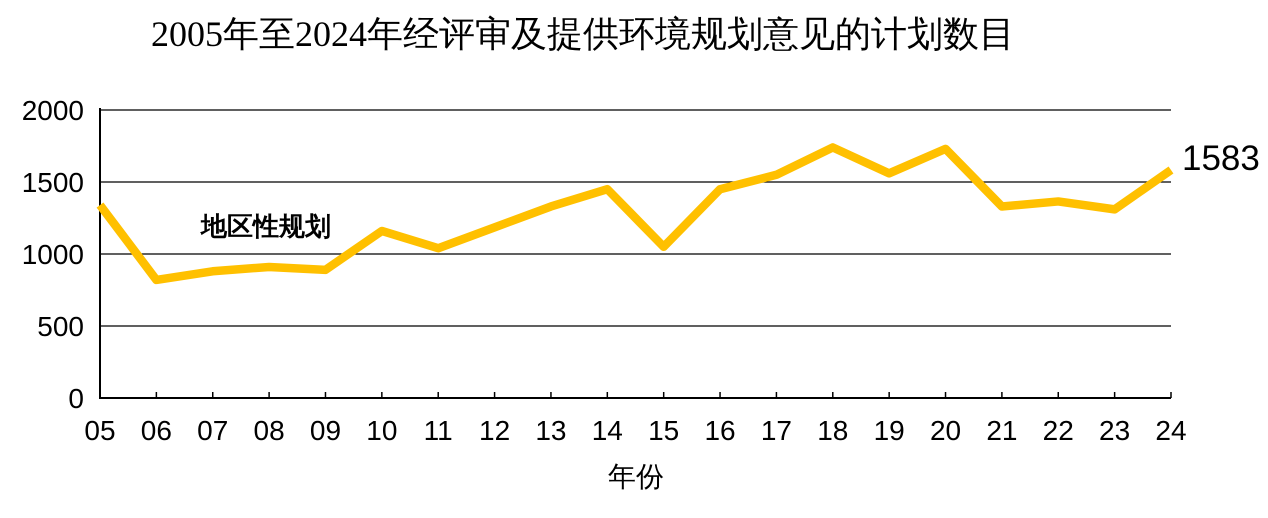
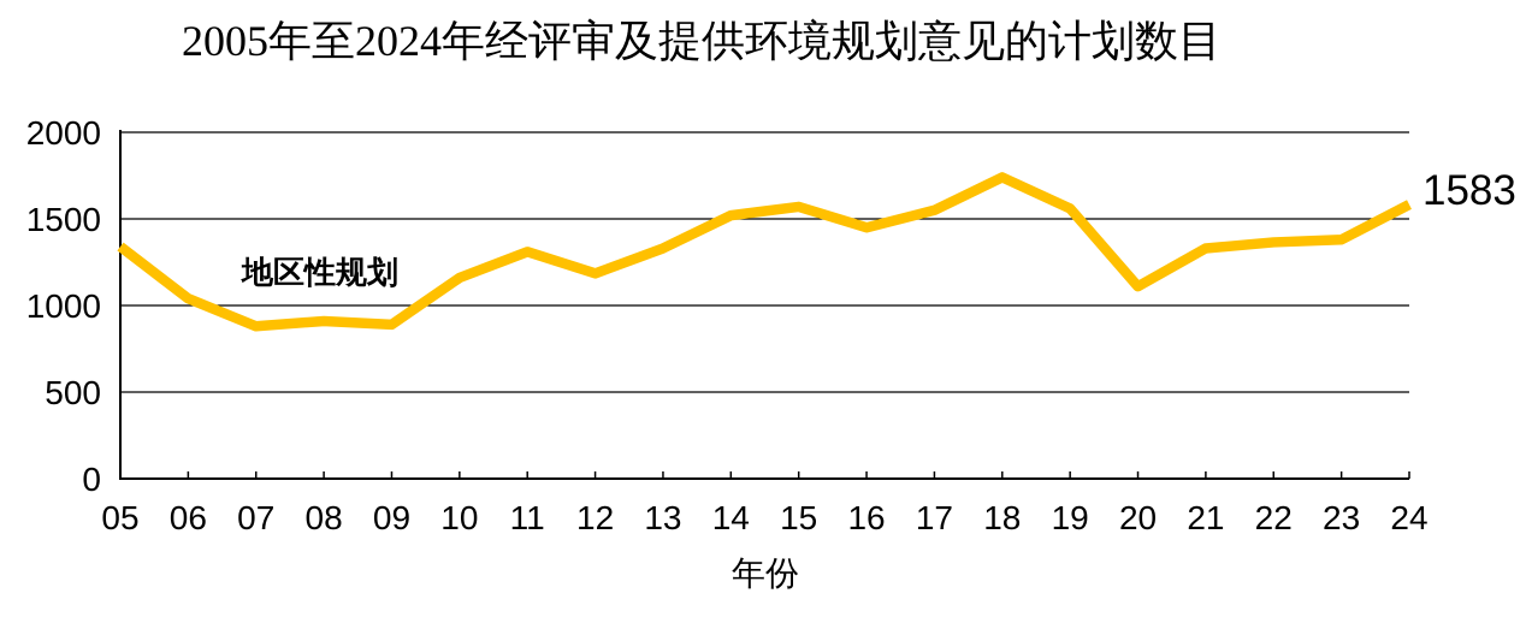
06: 820 -> 1040
11: 1040 -> 1310
14: 1450 -> 1520
15: 1050 -> 1570
20: 1730 -> 1110
23: 1310 -> 1380
